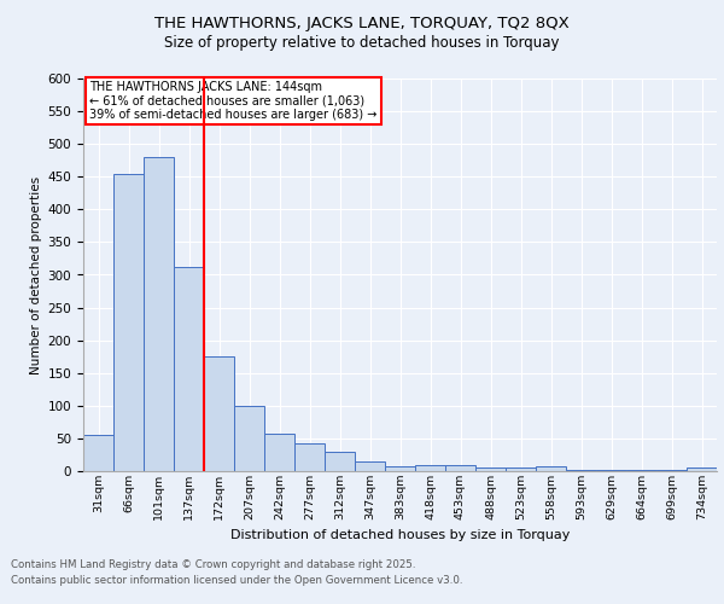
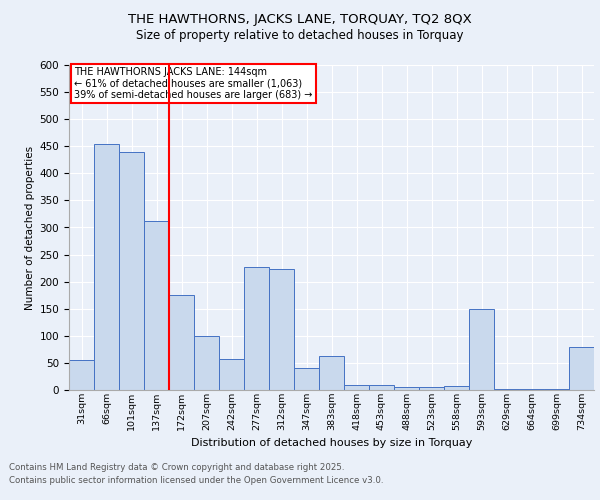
101sqm: 480 -> 440
277sqm: 42 -> 228
312sqm: 30 -> 224
347sqm: 15 -> 40
383sqm: 8 -> 62
593sqm: 2 -> 150
734sqm: 5 -> 80
